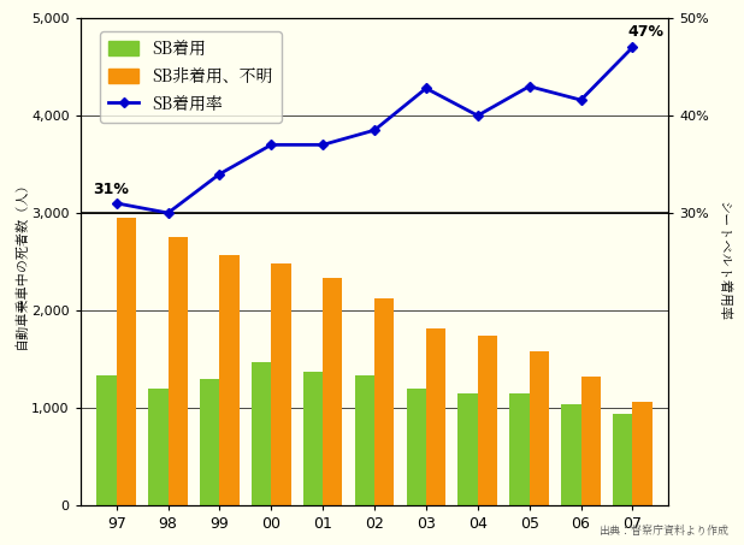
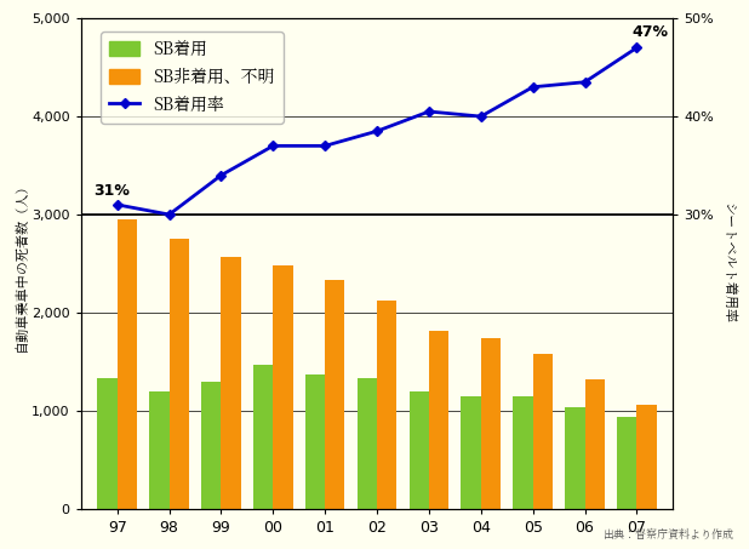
SB着用率/03: 42.8% -> 40.5%
SB着用率/06: 41.6% -> 43.5%
